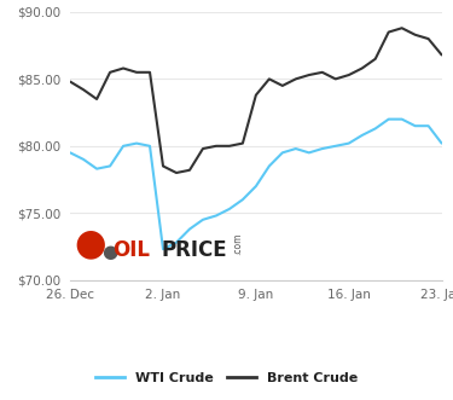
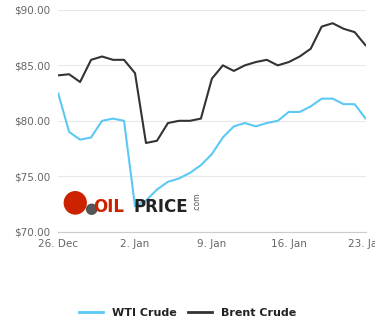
WTI Crude/26. Dec: $79.5 -> $82.5
Brent Crude/26. Dec: $84.8 -> $84.1
Brent Crude/2. Jan: $78.5 -> $84.3
WTI Crude/16. Jan: $80.2 -> $80.8
